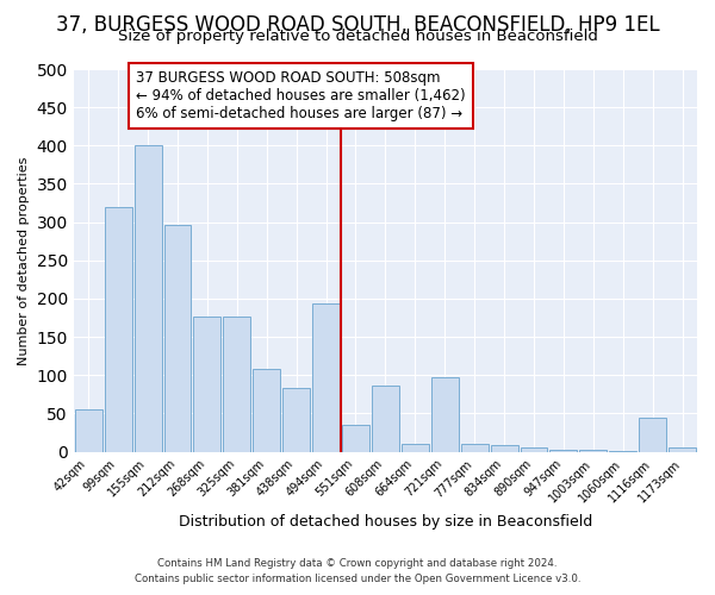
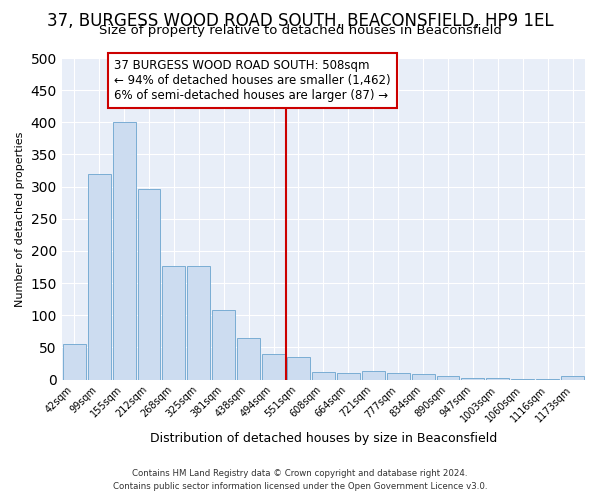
438sqm: 84 -> 65
494sqm: 194 -> 40
608sqm: 86 -> 12
721sqm: 98 -> 13
1116sqm: 44 -> 1
